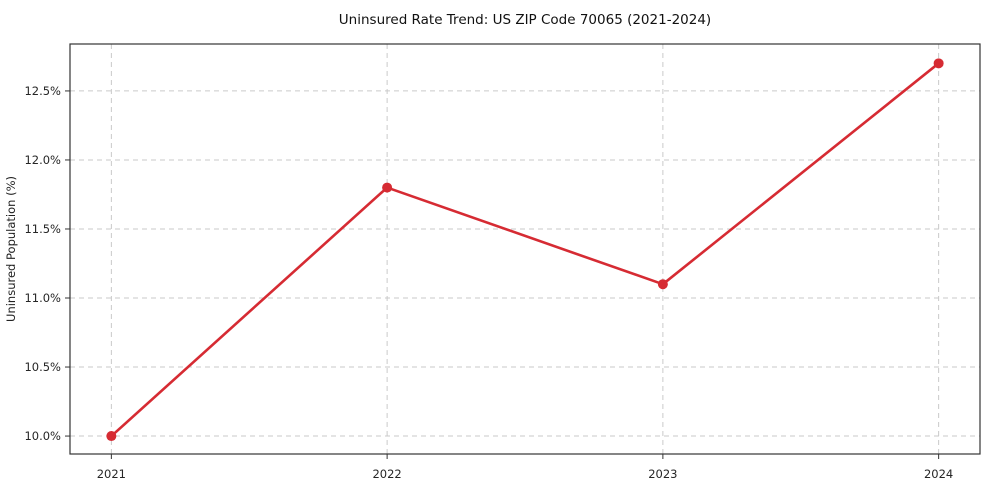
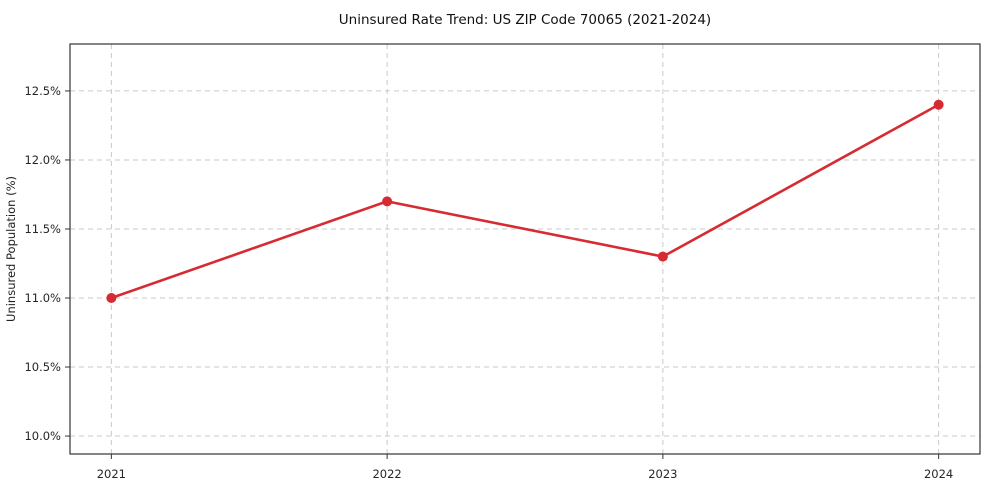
2021: 10.0% -> 11.0%
2022: 11.8% -> 11.7%
2023: 11.1% -> 11.3%
2024: 12.7% -> 12.4%
